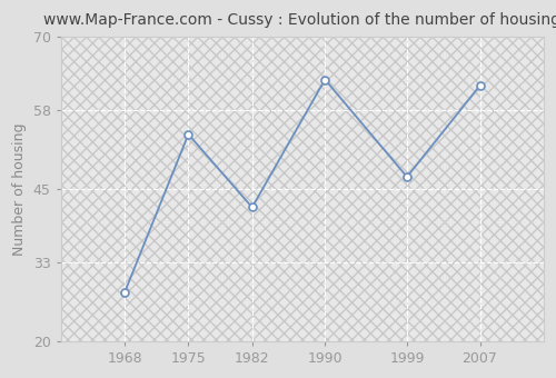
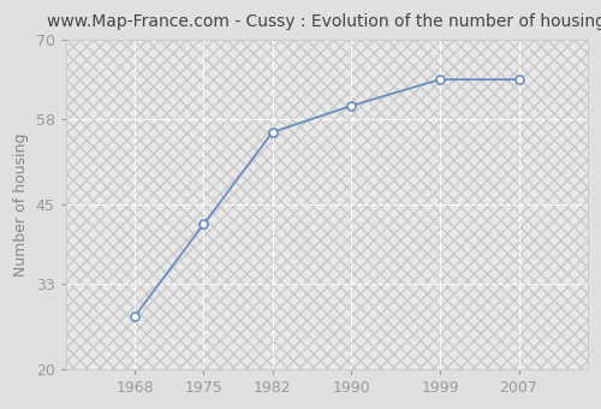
1975: 54 -> 42
1982: 42 -> 56
1990: 63 -> 60
1999: 47 -> 64
2007: 62 -> 64
